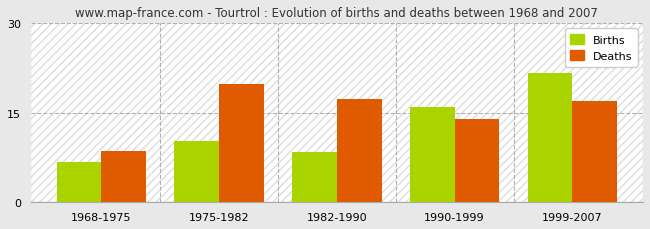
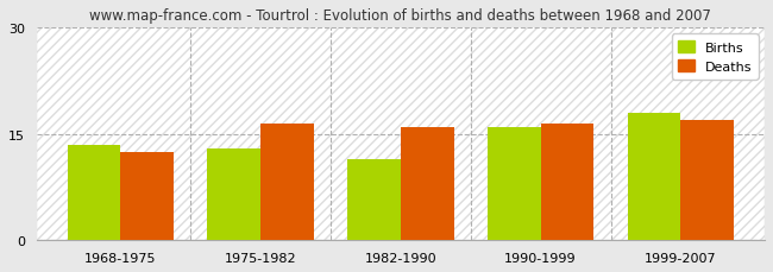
Births/1968-1975: 6.8 -> 13.5
Deaths/1968-1975: 8.6 -> 12.5
Births/1975-1982: 10.2 -> 13.0
Deaths/1975-1982: 19.8 -> 16.5
Births/1982-1990: 8.4 -> 11.5
Deaths/1982-1990: 17.2 -> 16.0
Deaths/1990-1999: 14.0 -> 16.5
Births/1999-2007: 21.6 -> 18.0
